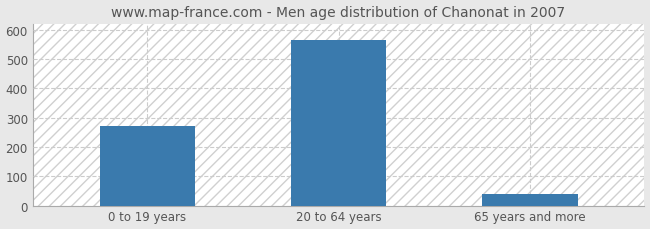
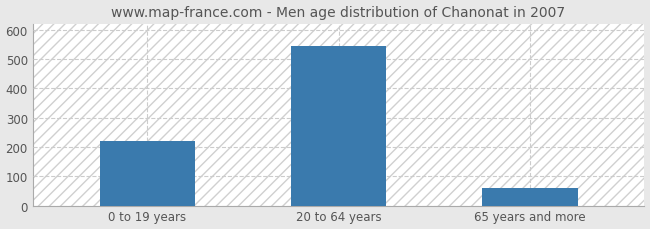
0 to 19 years: 270 -> 220
20 to 64 years: 565 -> 545
65 years and more: 40 -> 60
